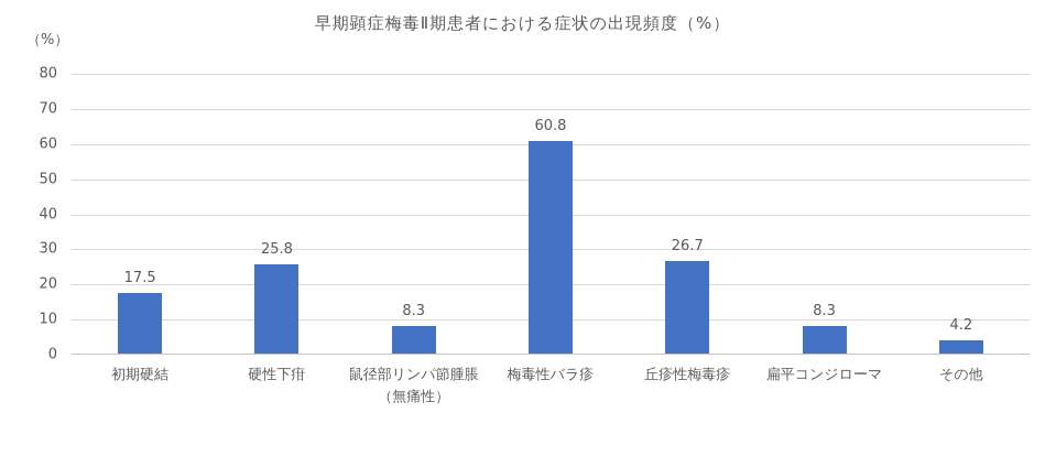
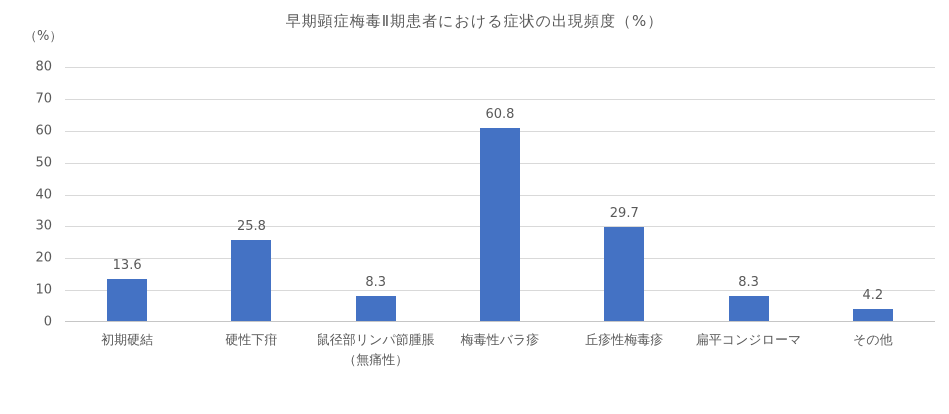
初期硬結: 17.5 -> 13.6
丘疹性梅毒疹: 26.7 -> 29.7
